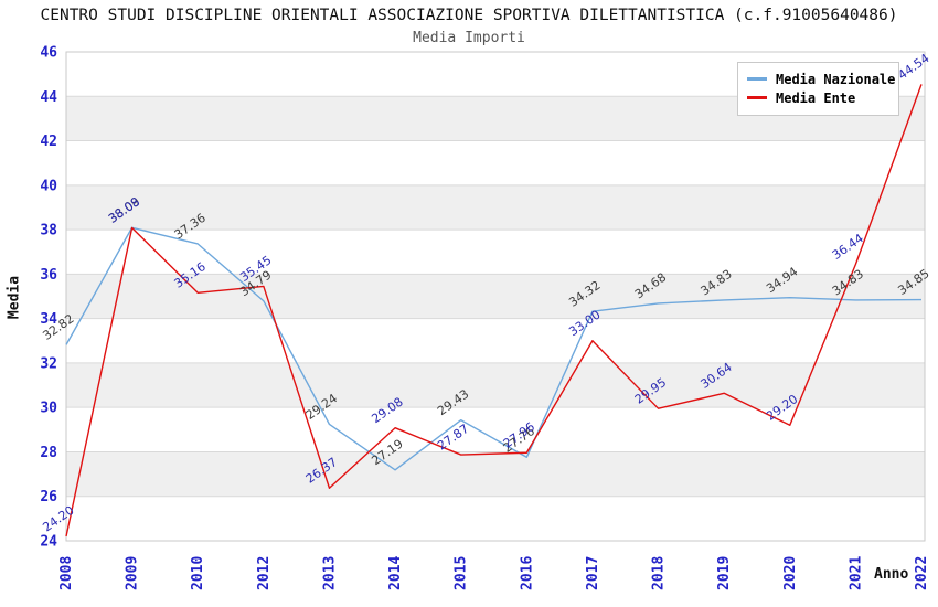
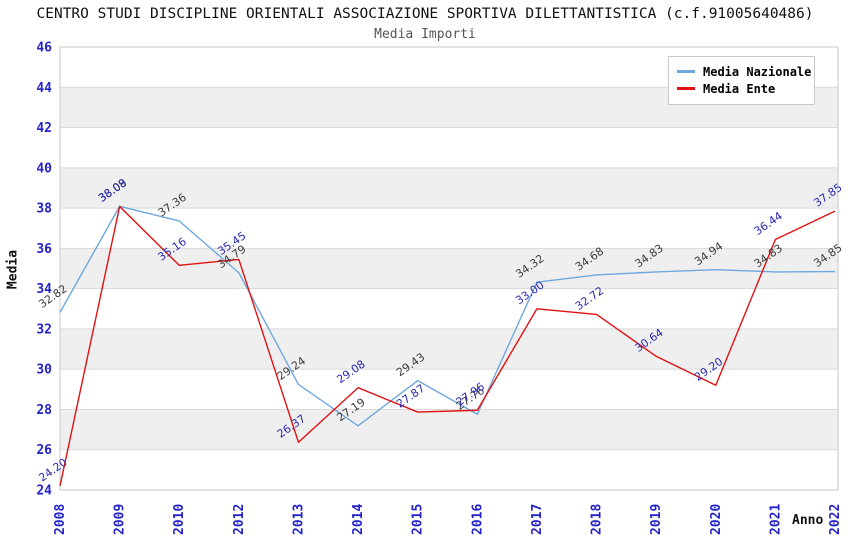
Media Ente/2018: 29.95 -> 32.72
Media Ente/2022: 44.54 -> 37.85
